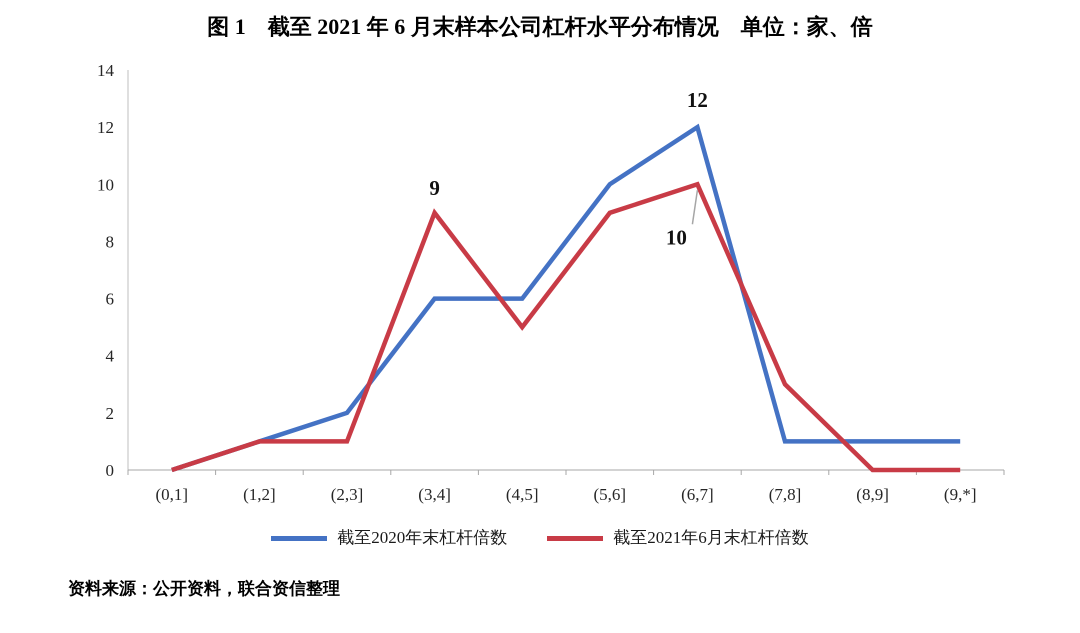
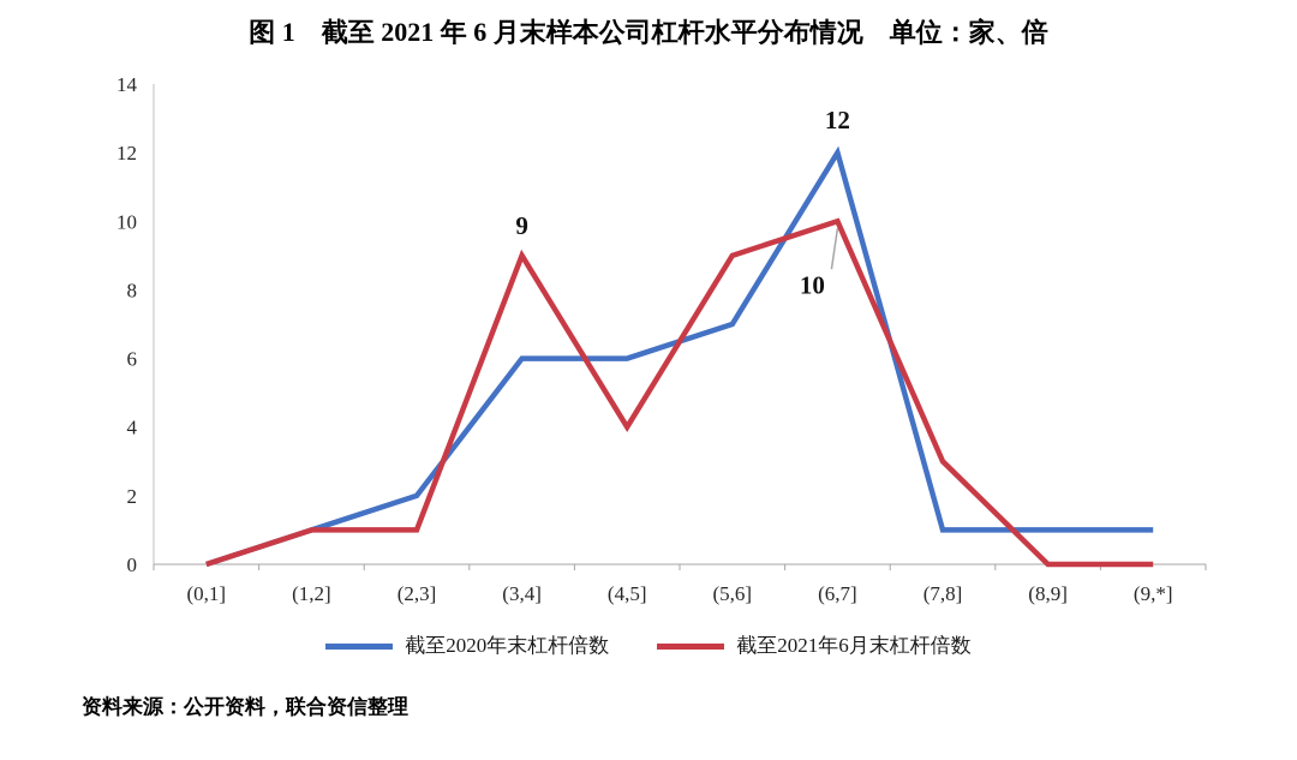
截至2021年6月末杠杆倍数/(4,5]: 5 -> 4
截至2020年末杠杆倍数/(5,6]: 10 -> 7
